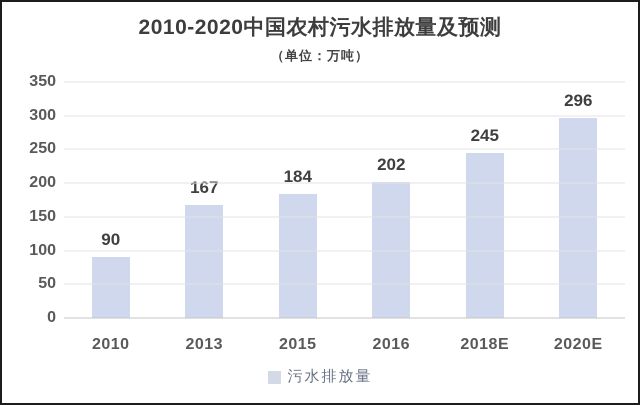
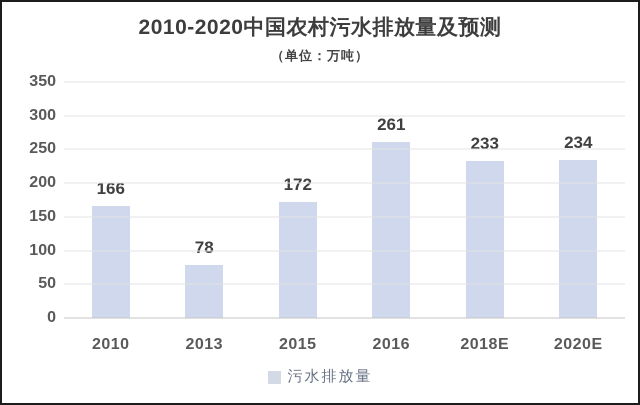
2010: 90 -> 166
2013: 167 -> 78
2015: 184 -> 172
2016: 202 -> 261
2018E: 245 -> 233
2020E: 296 -> 234
